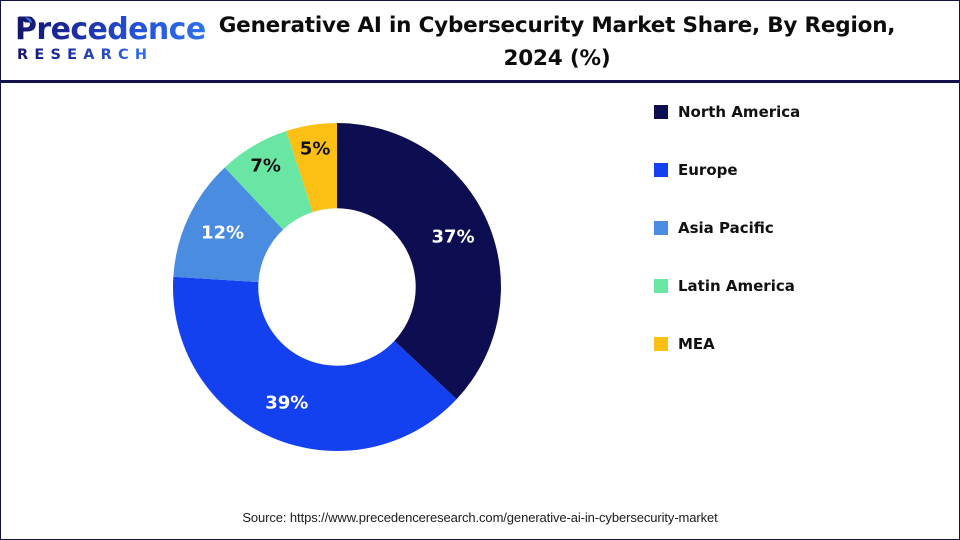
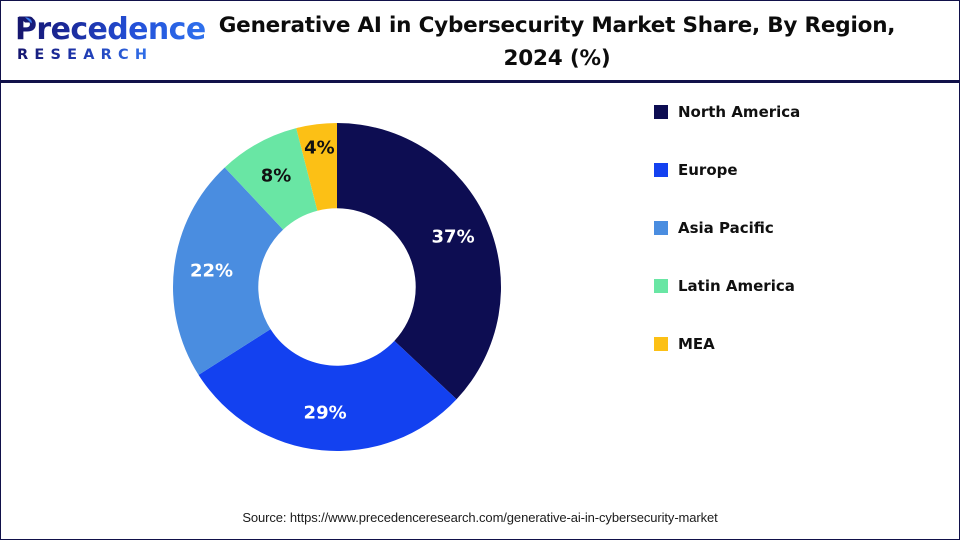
Europe: 39% -> 29%
Asia Pacific: 12% -> 22%
Latin America: 7% -> 8%
MEA: 5% -> 4%
